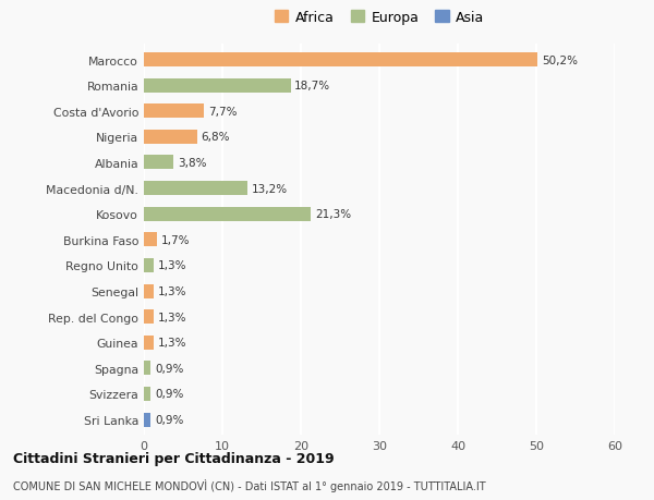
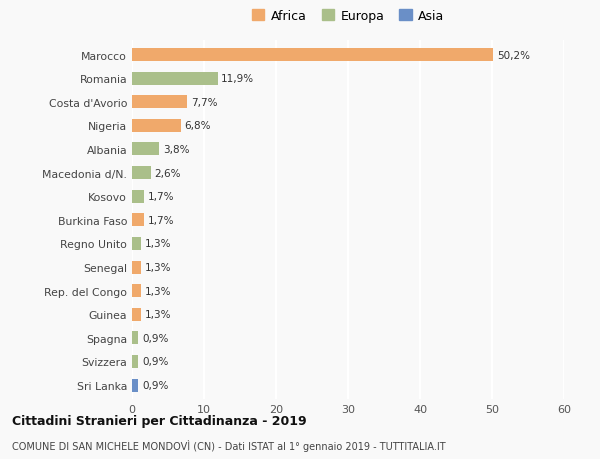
Romania: 18,7% -> 11,9%
Macedonia d/N.: 13,2% -> 2,6%
Kosovo: 21,3% -> 1,7%
